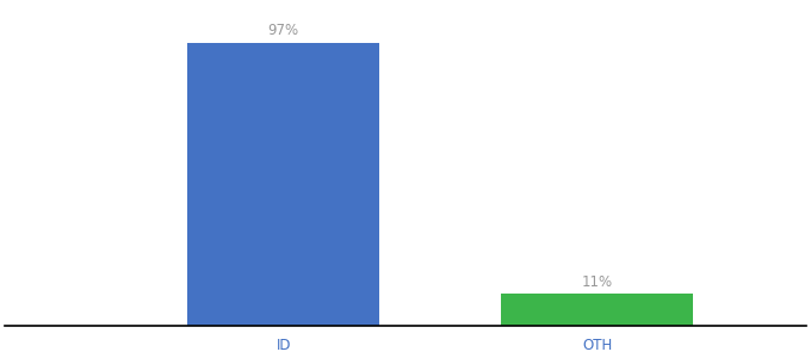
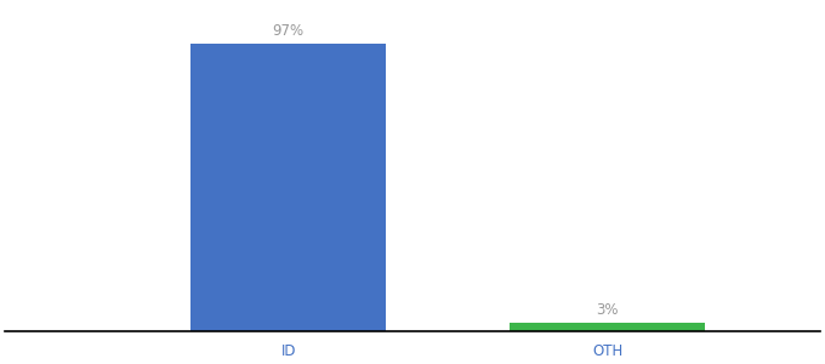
OTH: 11% -> 3%
